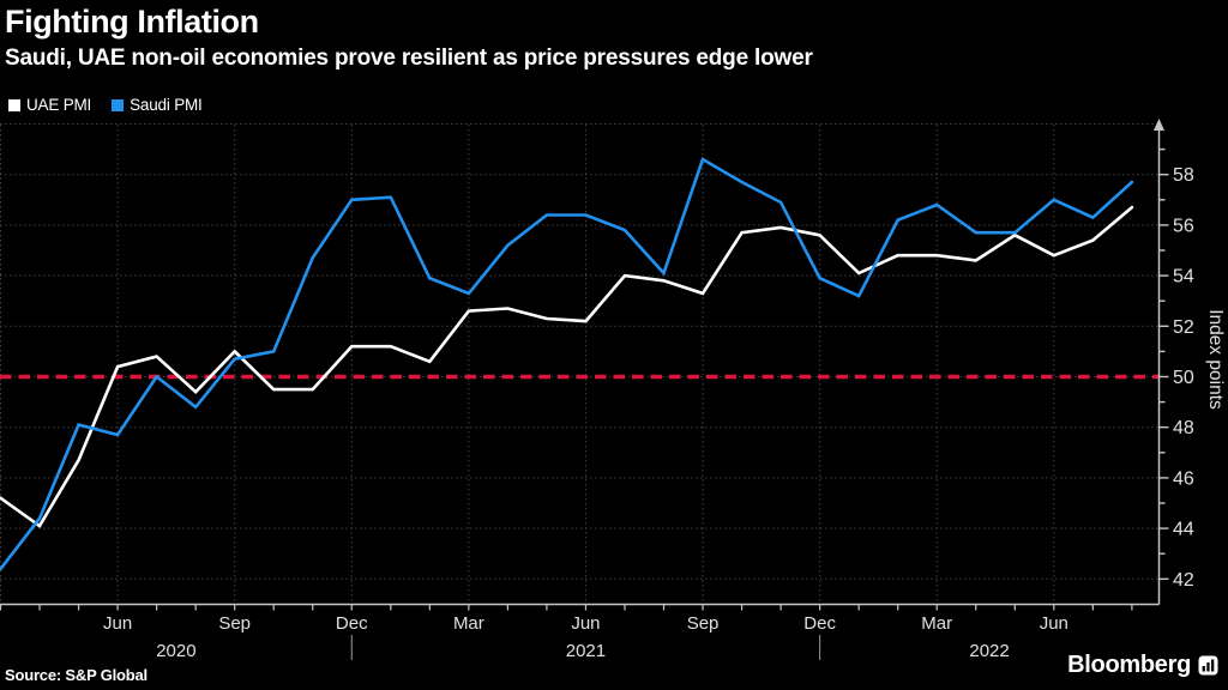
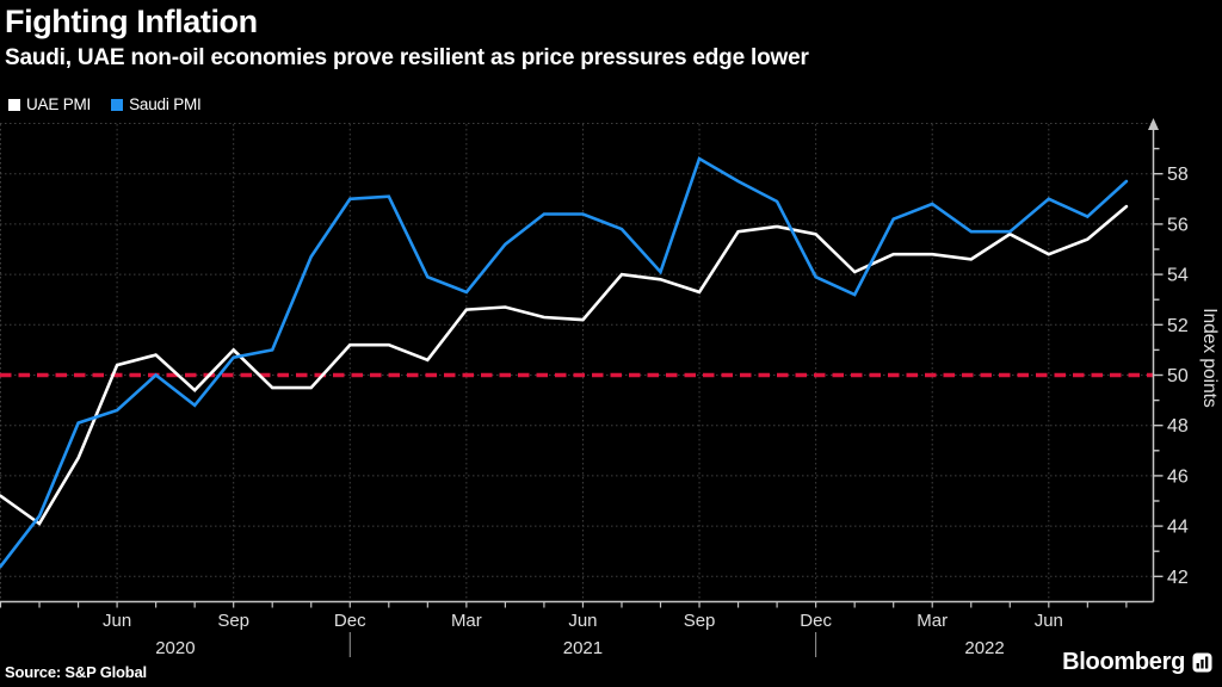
Saudi PMI/Jun 2020: 47.7 -> 48.6
